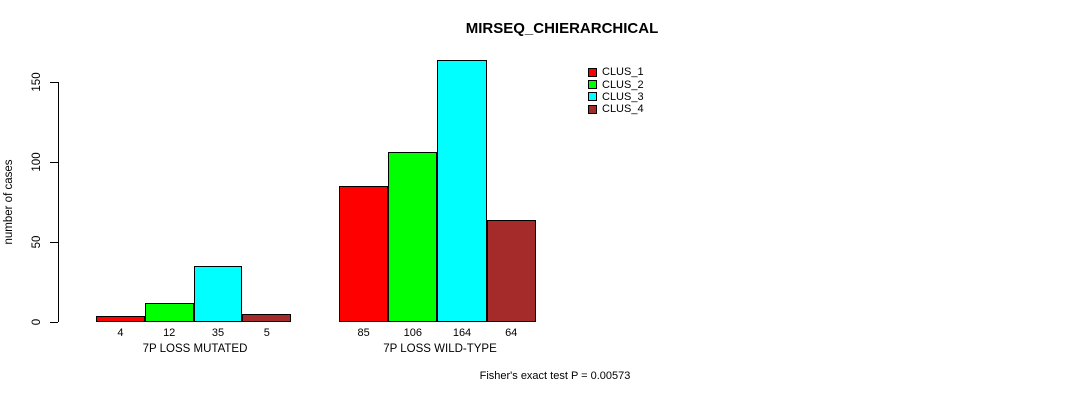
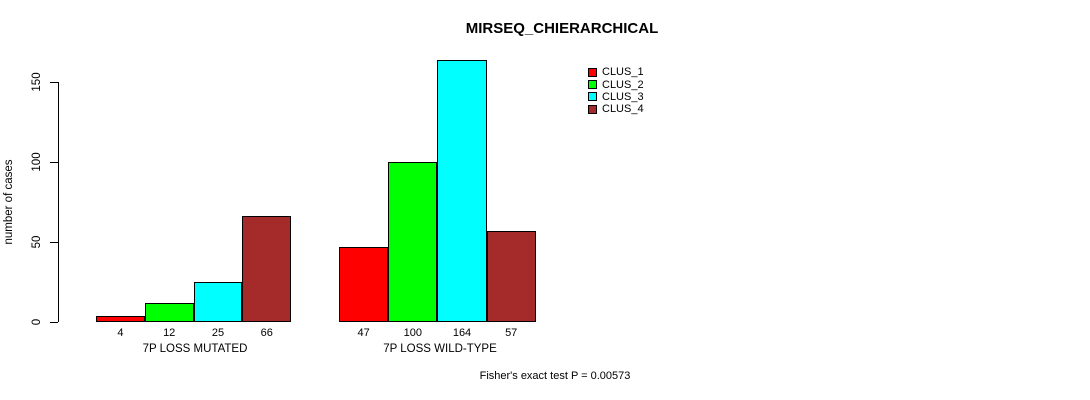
CLUS_3/7P LOSS MUTATED: 35 -> 25
CLUS_4/7P LOSS MUTATED: 5 -> 66
CLUS_1/7P LOSS WILD-TYPE: 85 -> 47
CLUS_2/7P LOSS WILD-TYPE: 106 -> 100
CLUS_4/7P LOSS WILD-TYPE: 64 -> 57
